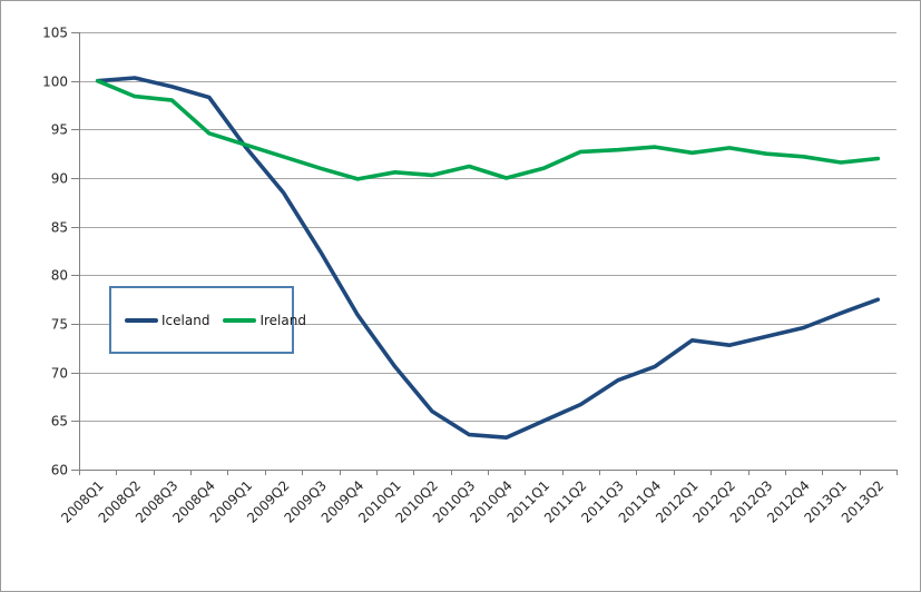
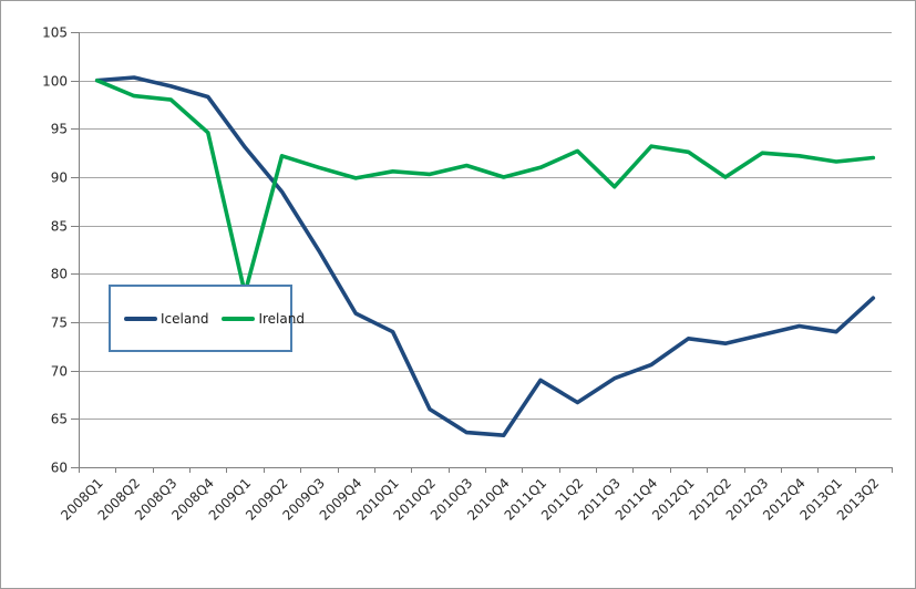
Ireland/2009Q1: 93 -> 78
Iceland/2010Q1: 71 -> 74
Iceland/2011Q1: 65 -> 69
Ireland/2011Q3: 93 -> 89
Ireland/2012Q2: 93 -> 90
Iceland/2013Q1: 76 -> 74
